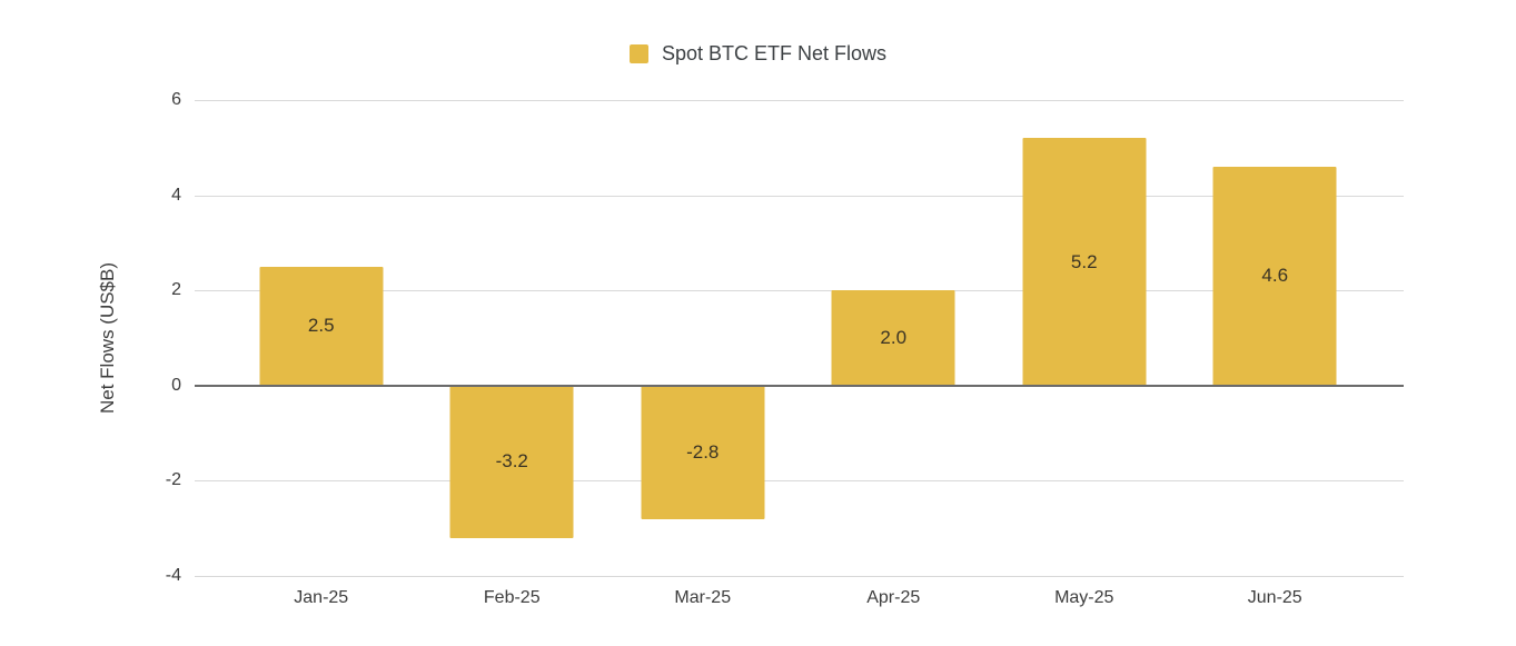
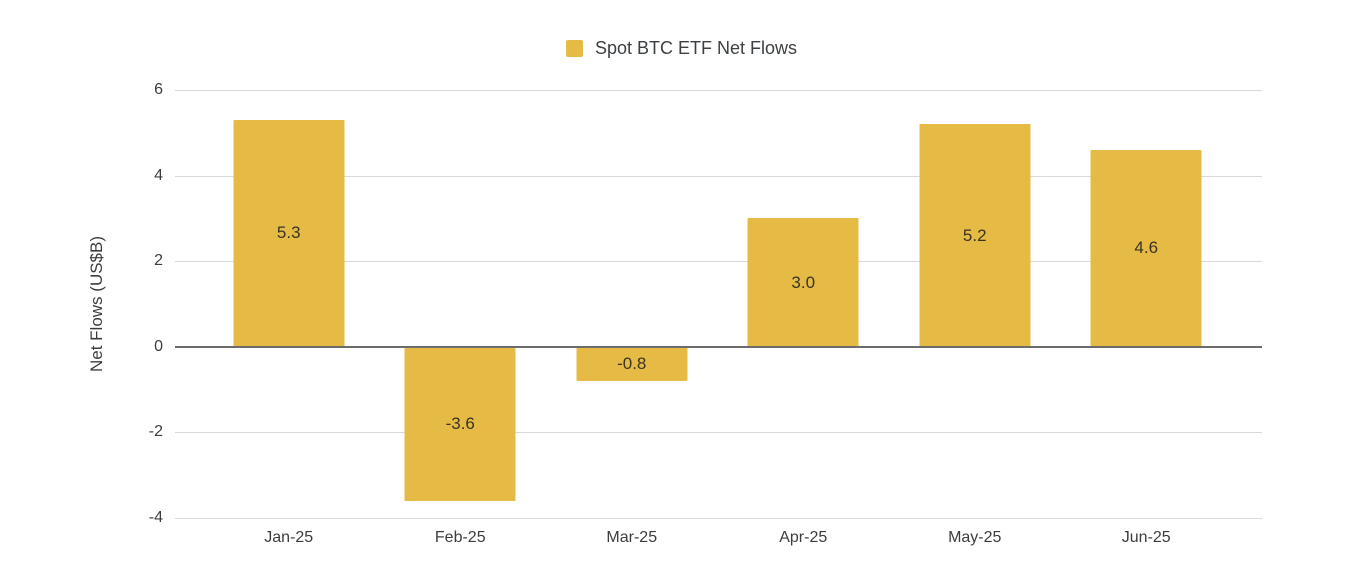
Jan-25: 2.5 -> 5.3
Feb-25: -3.2 -> -3.6
Mar-25: -2.8 -> -0.8
Apr-25: 2.0 -> 3.0
